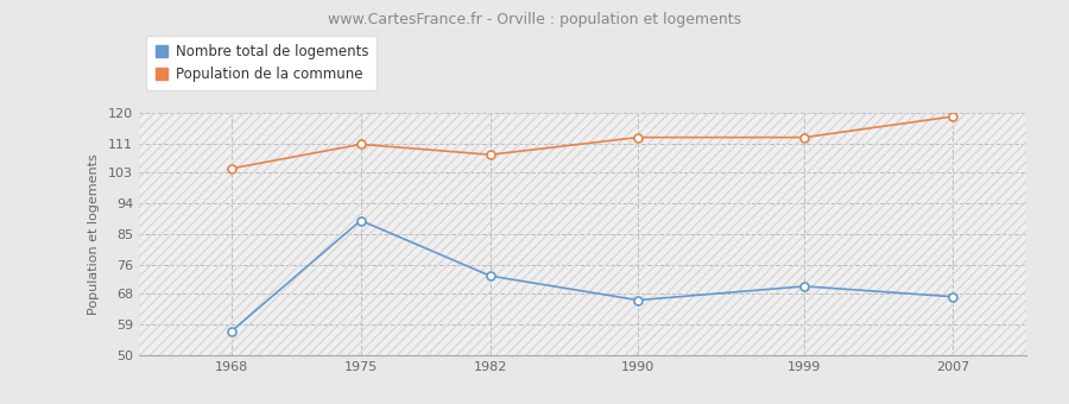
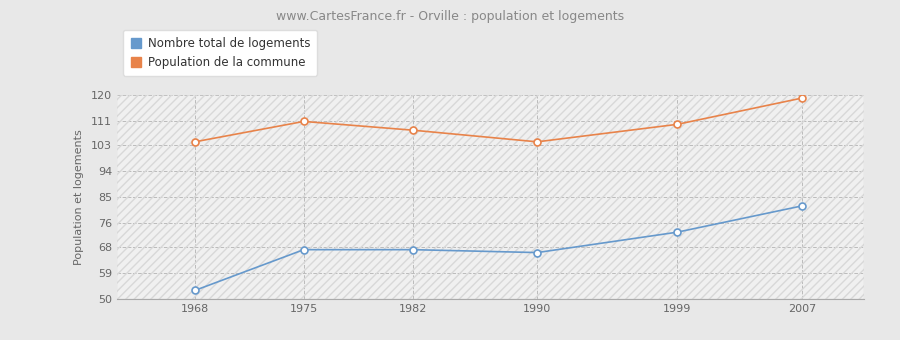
Nombre total de logements/1968: 57 -> 53
Nombre total de logements/1975: 89 -> 67
Nombre total de logements/1982: 73 -> 67
Population de la commune/1990: 113 -> 104
Nombre total de logements/1999: 70 -> 73
Population de la commune/1999: 113 -> 110
Nombre total de logements/2007: 67 -> 82
